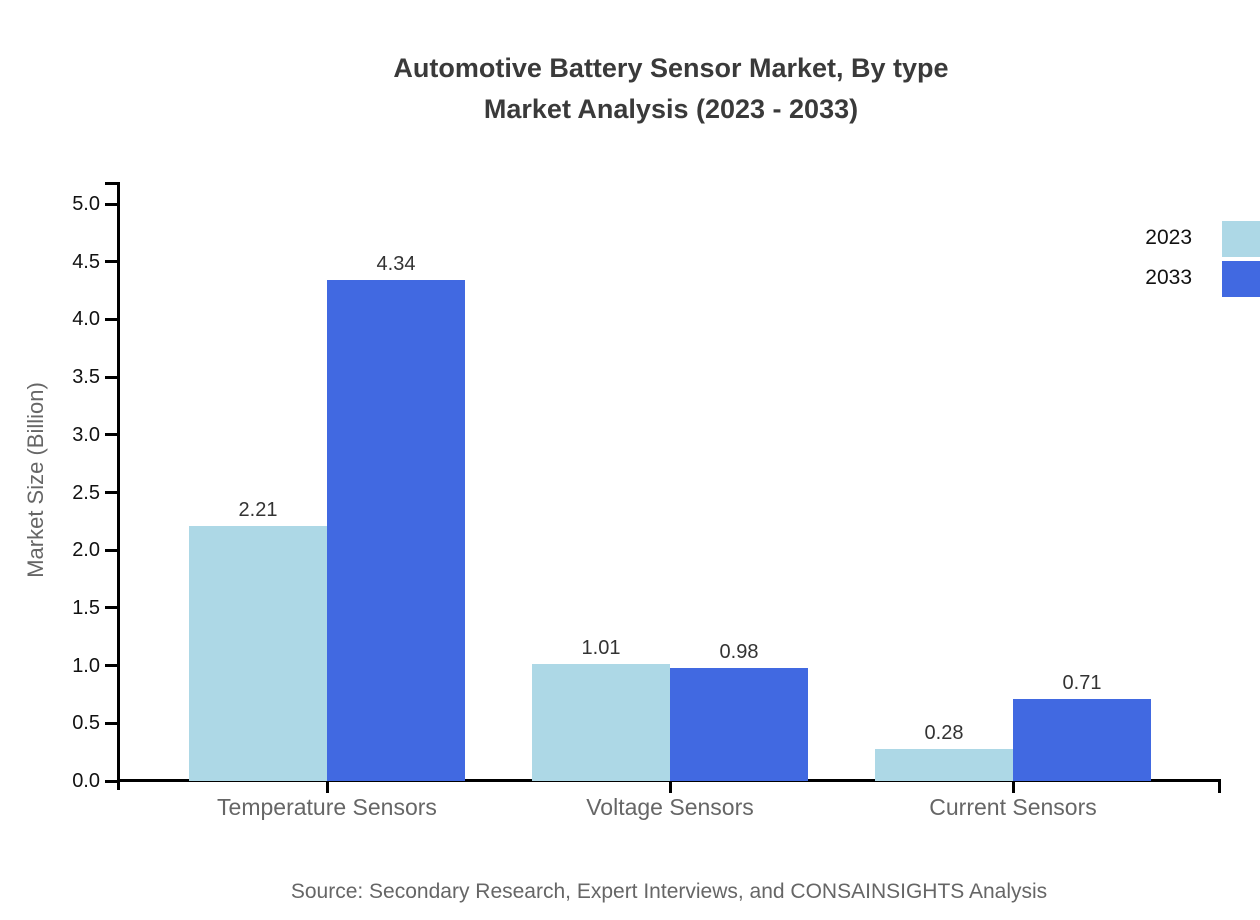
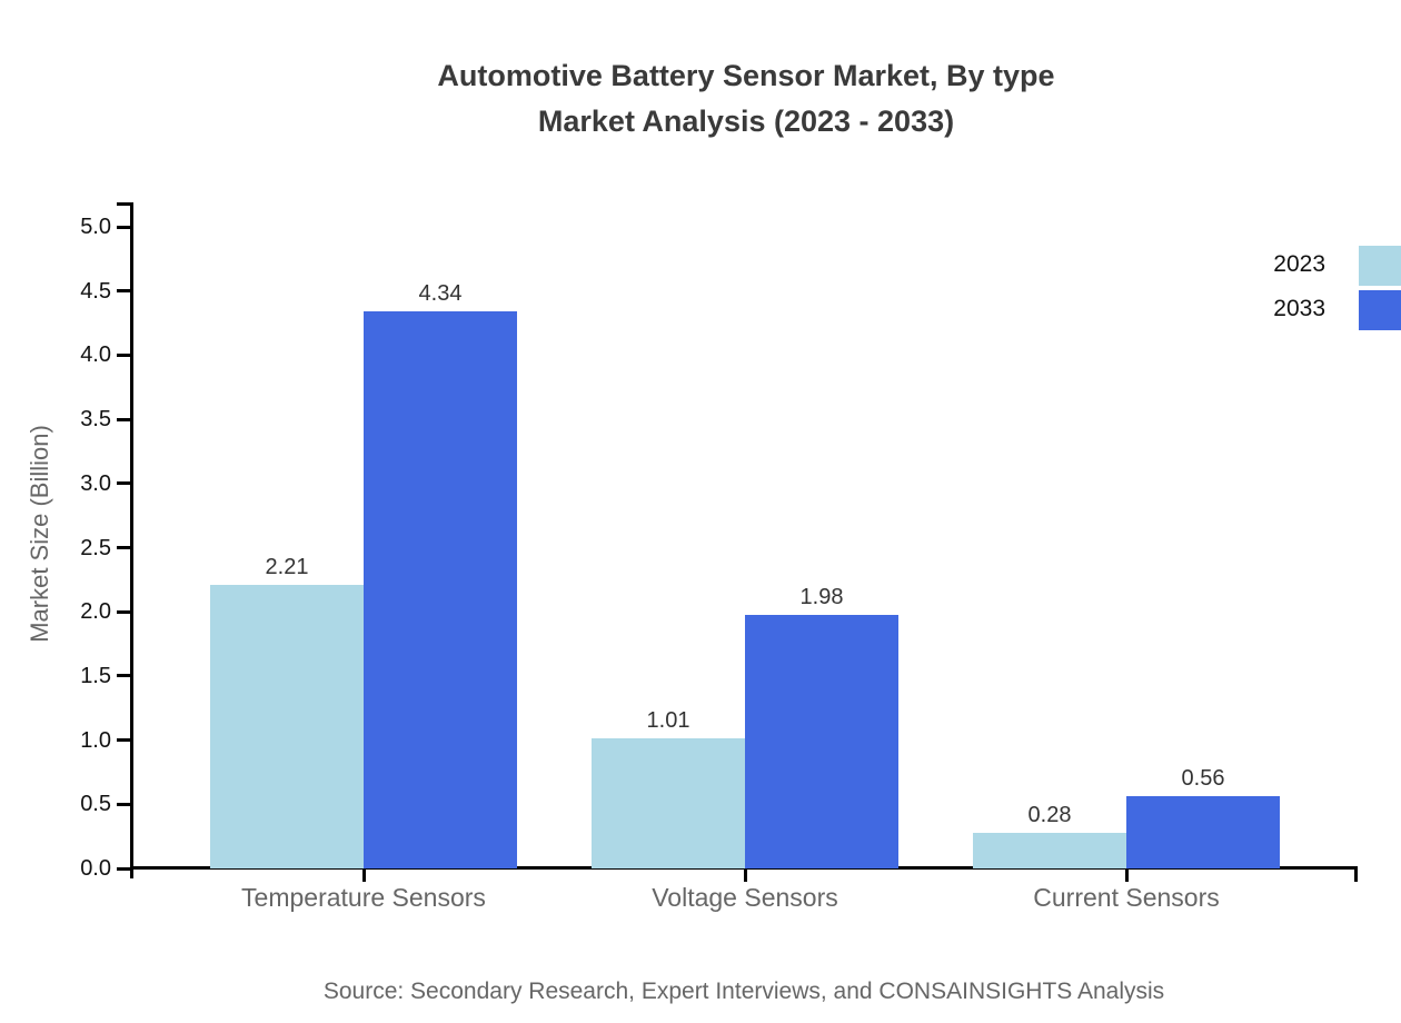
2033/Voltage Sensors: 0.98 -> 1.98
2033/Current Sensors: 0.71 -> 0.56
